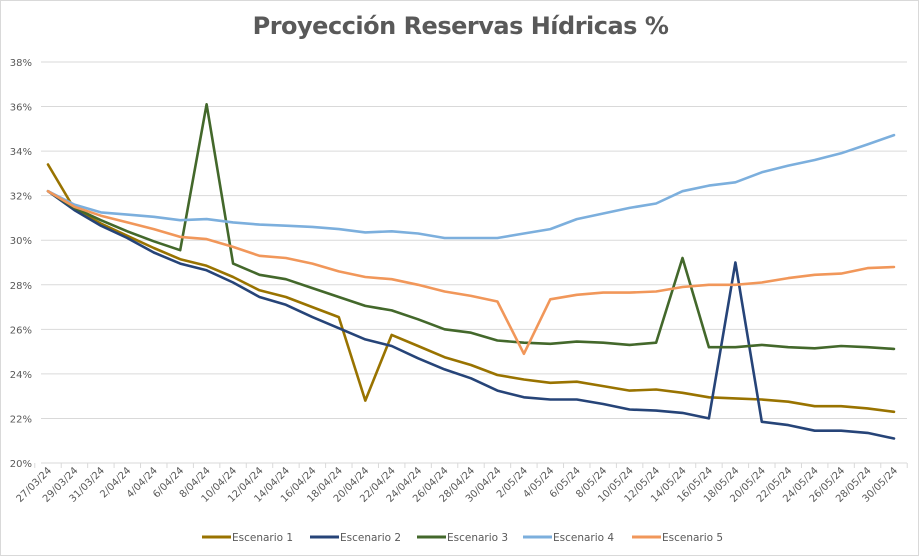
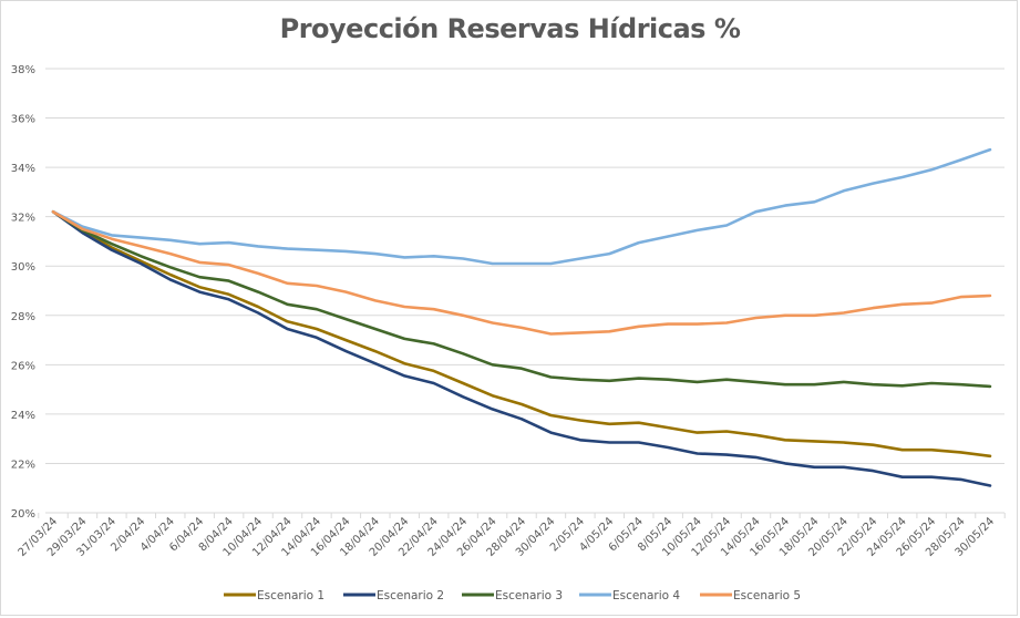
Escenario 1/27/03/24: 33.4% -> 32.2%
Escenario 3/8/04/24: 36.1% -> 29.4%
Escenario 1/20/04/24: 22.8% -> 26.1%
Escenario 5/2/05/24: 24.9% -> 27.3%
Escenario 3/14/05/24: 29.2% -> 25.3%
Escenario 2/18/05/24: 29.0% -> 21.9%
